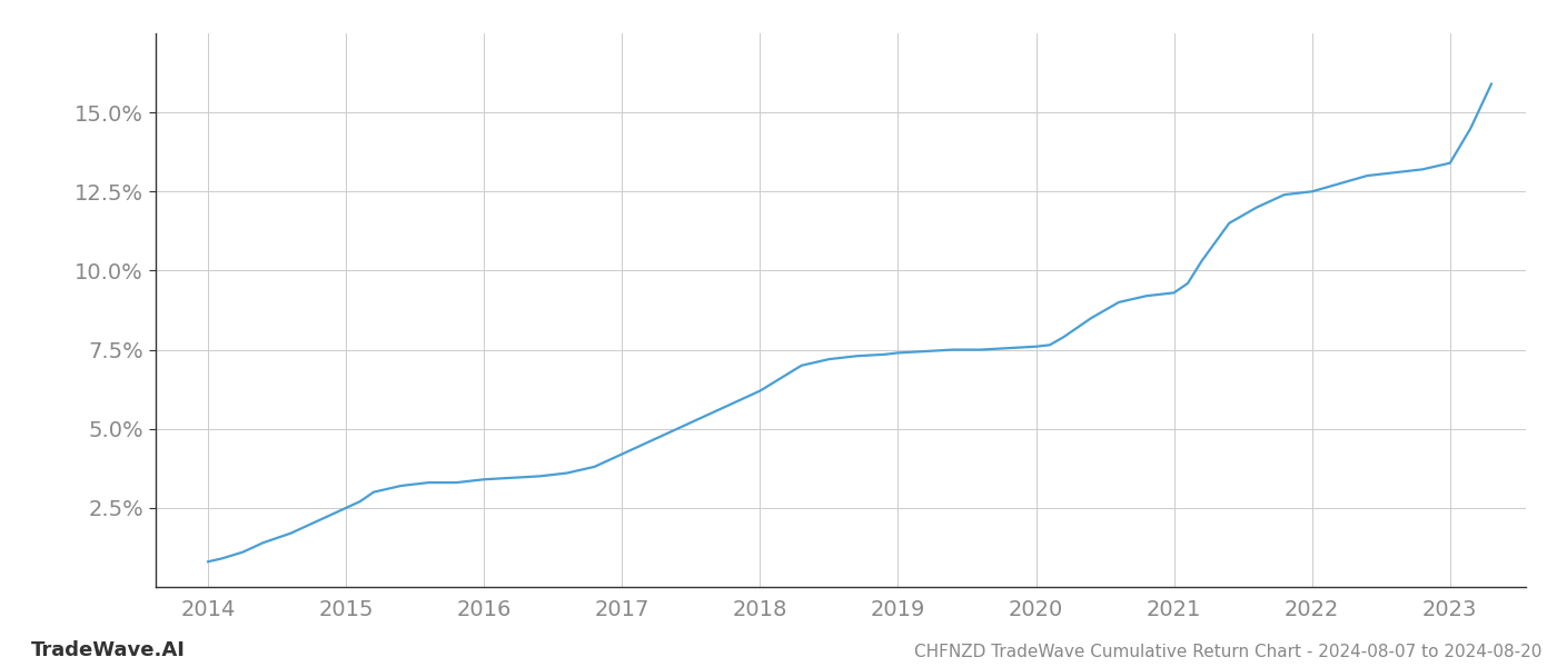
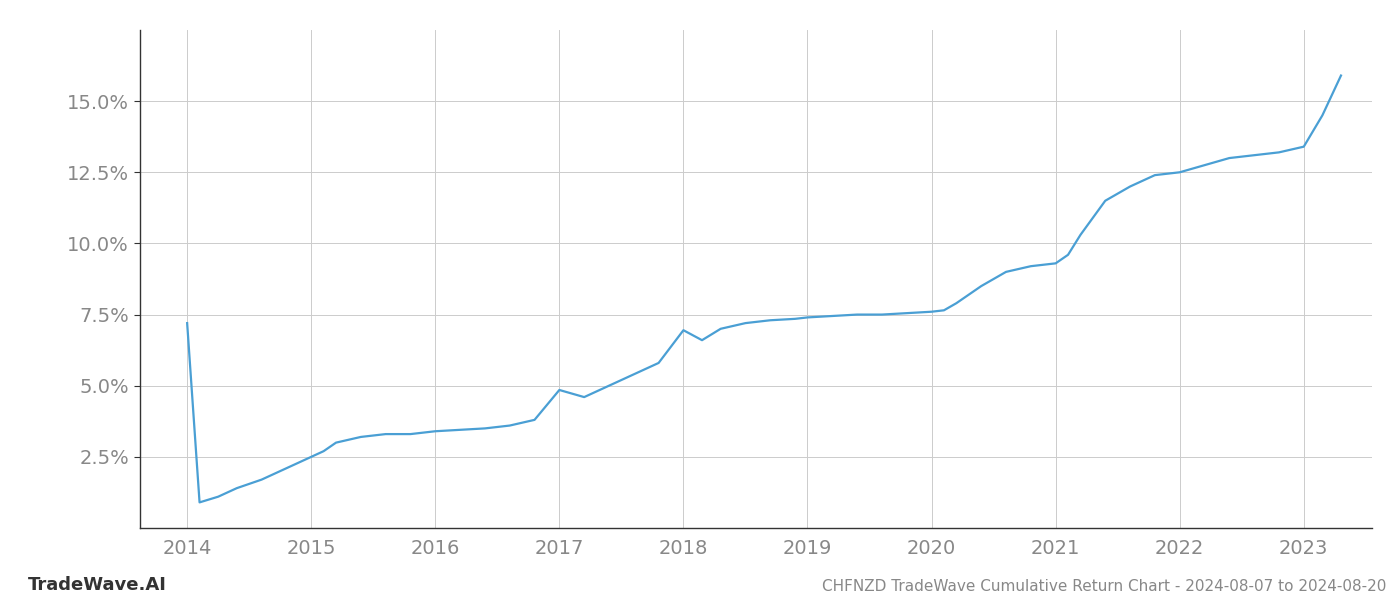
2014: 0.80% -> 7.20%
2017: 4.20% -> 4.85%
2018: 6.20% -> 6.95%
